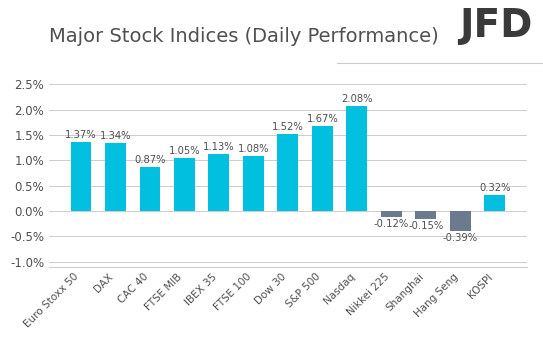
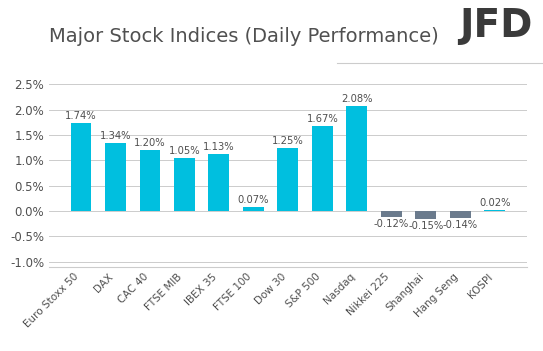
Euro Stoxx 50: 1.37% -> 1.74%
CAC 40: 0.87% -> 1.20%
FTSE 100: 1.08% -> 0.07%
Dow 30: 1.52% -> 1.25%
Hang Seng: -0.39% -> -0.14%
KOSPI: 0.32% -> 0.02%
